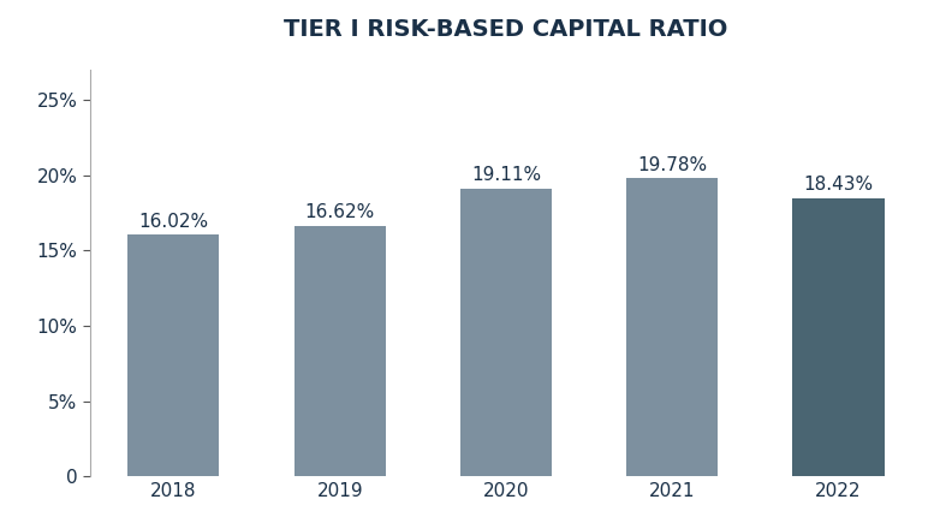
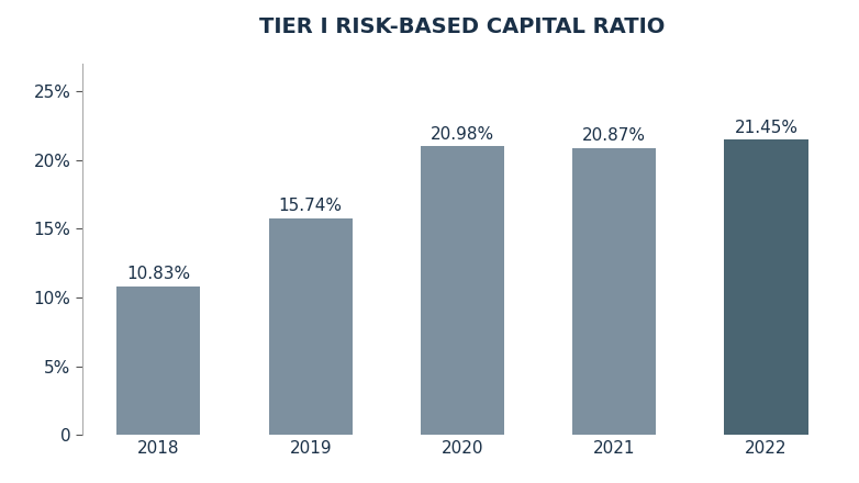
2018: 16.02% -> 10.83%
2019: 16.62% -> 15.74%
2020: 19.11% -> 20.98%
2021: 19.78% -> 20.87%
2022: 18.43% -> 21.45%
